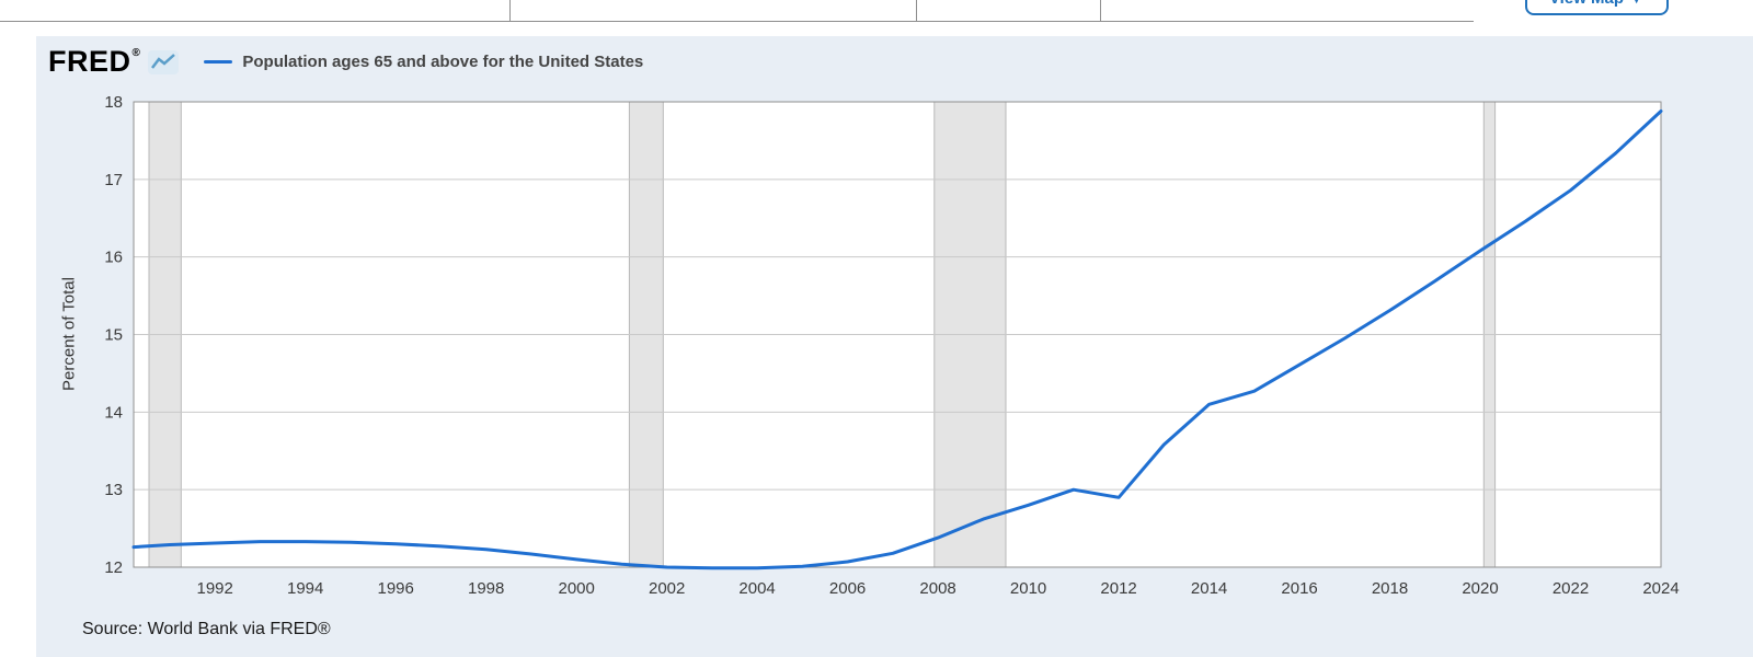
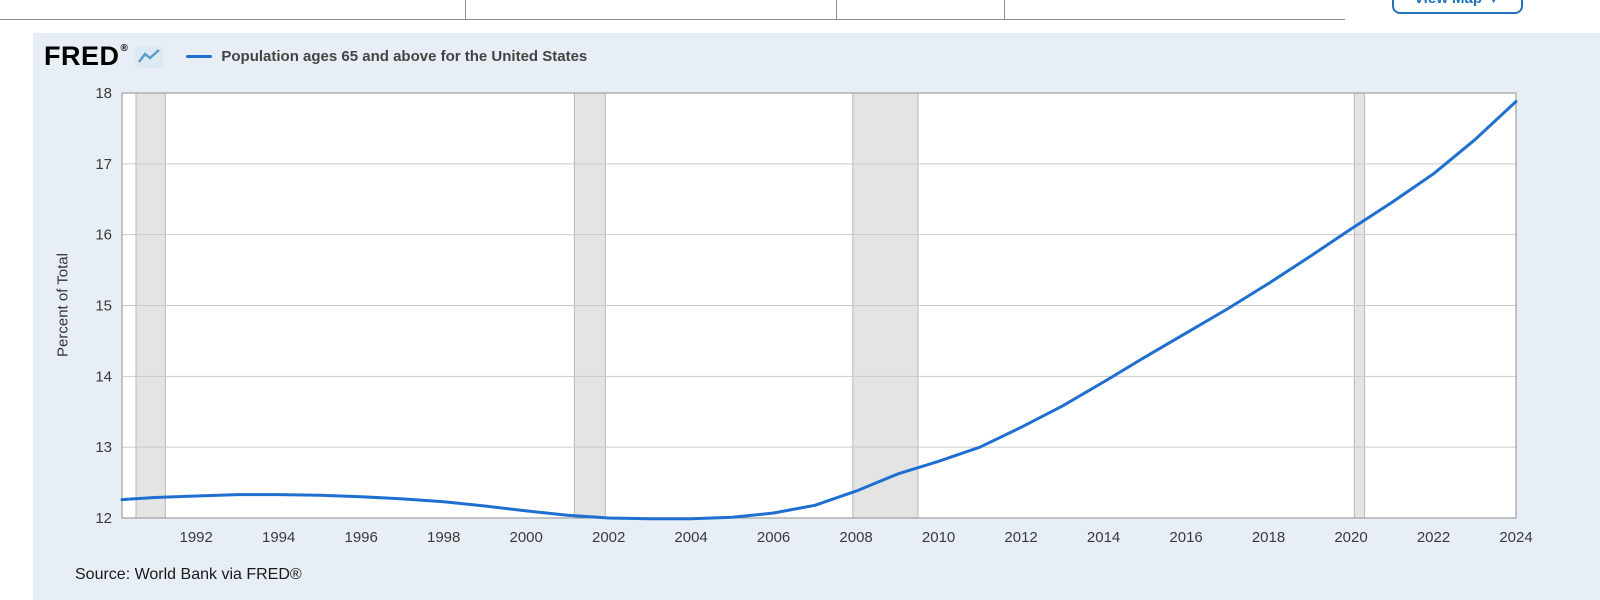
2012: 12.9 -> 13.3
2014: 14.1 -> 13.9
